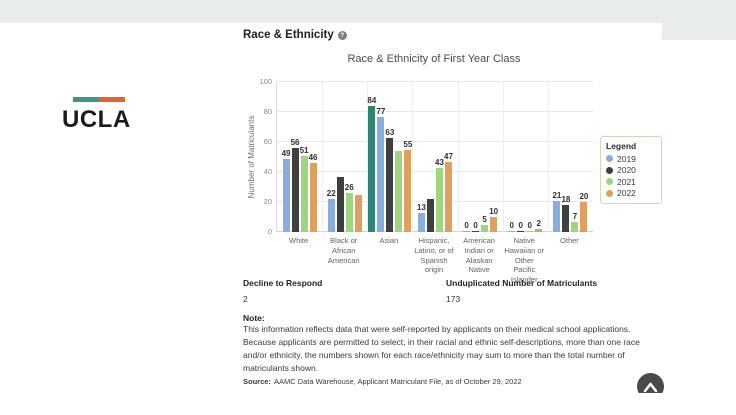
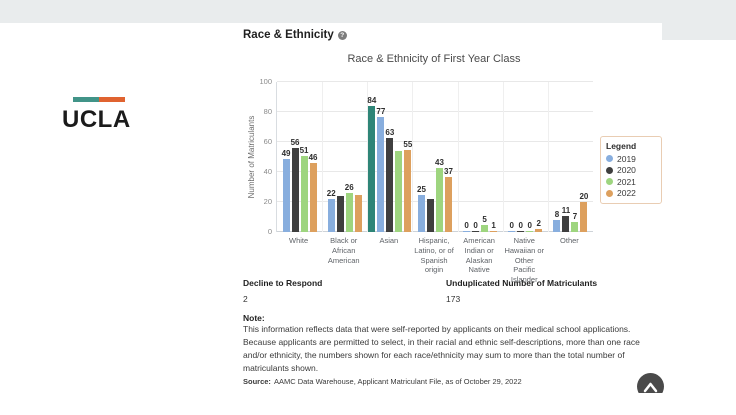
2020/Black or African American: 37 -> 24
2019/Hispanic, Latino, or of Spanish origin: 13 -> 25
2022/Hispanic, Latino, or of Spanish origin: 47 -> 37
2022/American Indian or Alaskan Native: 10 -> 1
2019/Other: 21 -> 8
2020/Other: 18 -> 11
